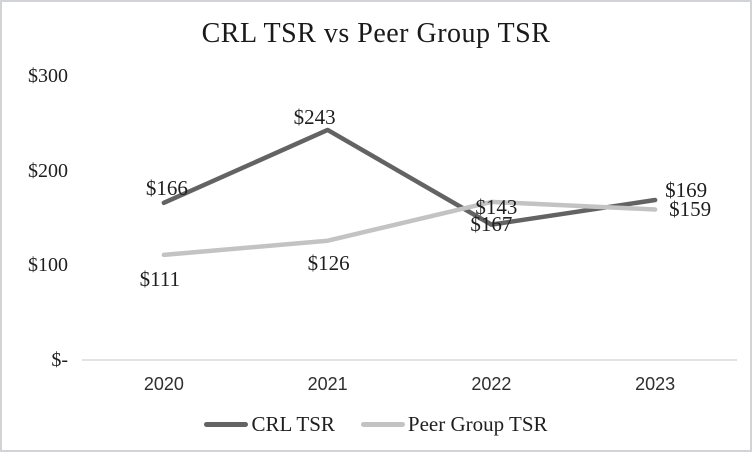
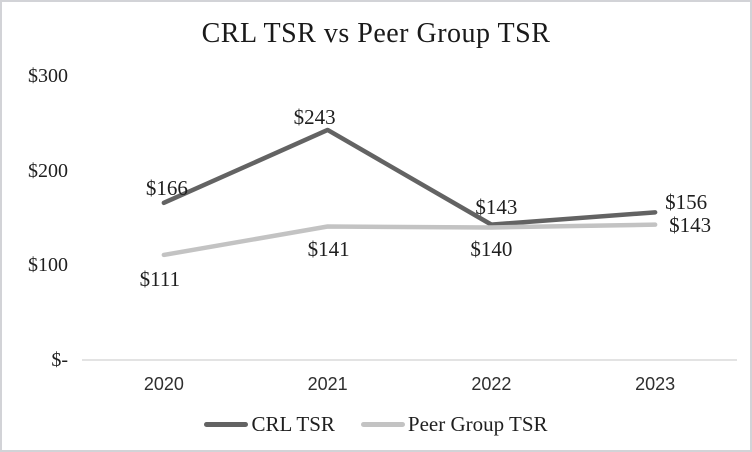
Peer Group TSR/2021: $126 -> $141
Peer Group TSR/2022: $167 -> $140
CRL TSR/2023: $169 -> $156
Peer Group TSR/2023: $159 -> $143
